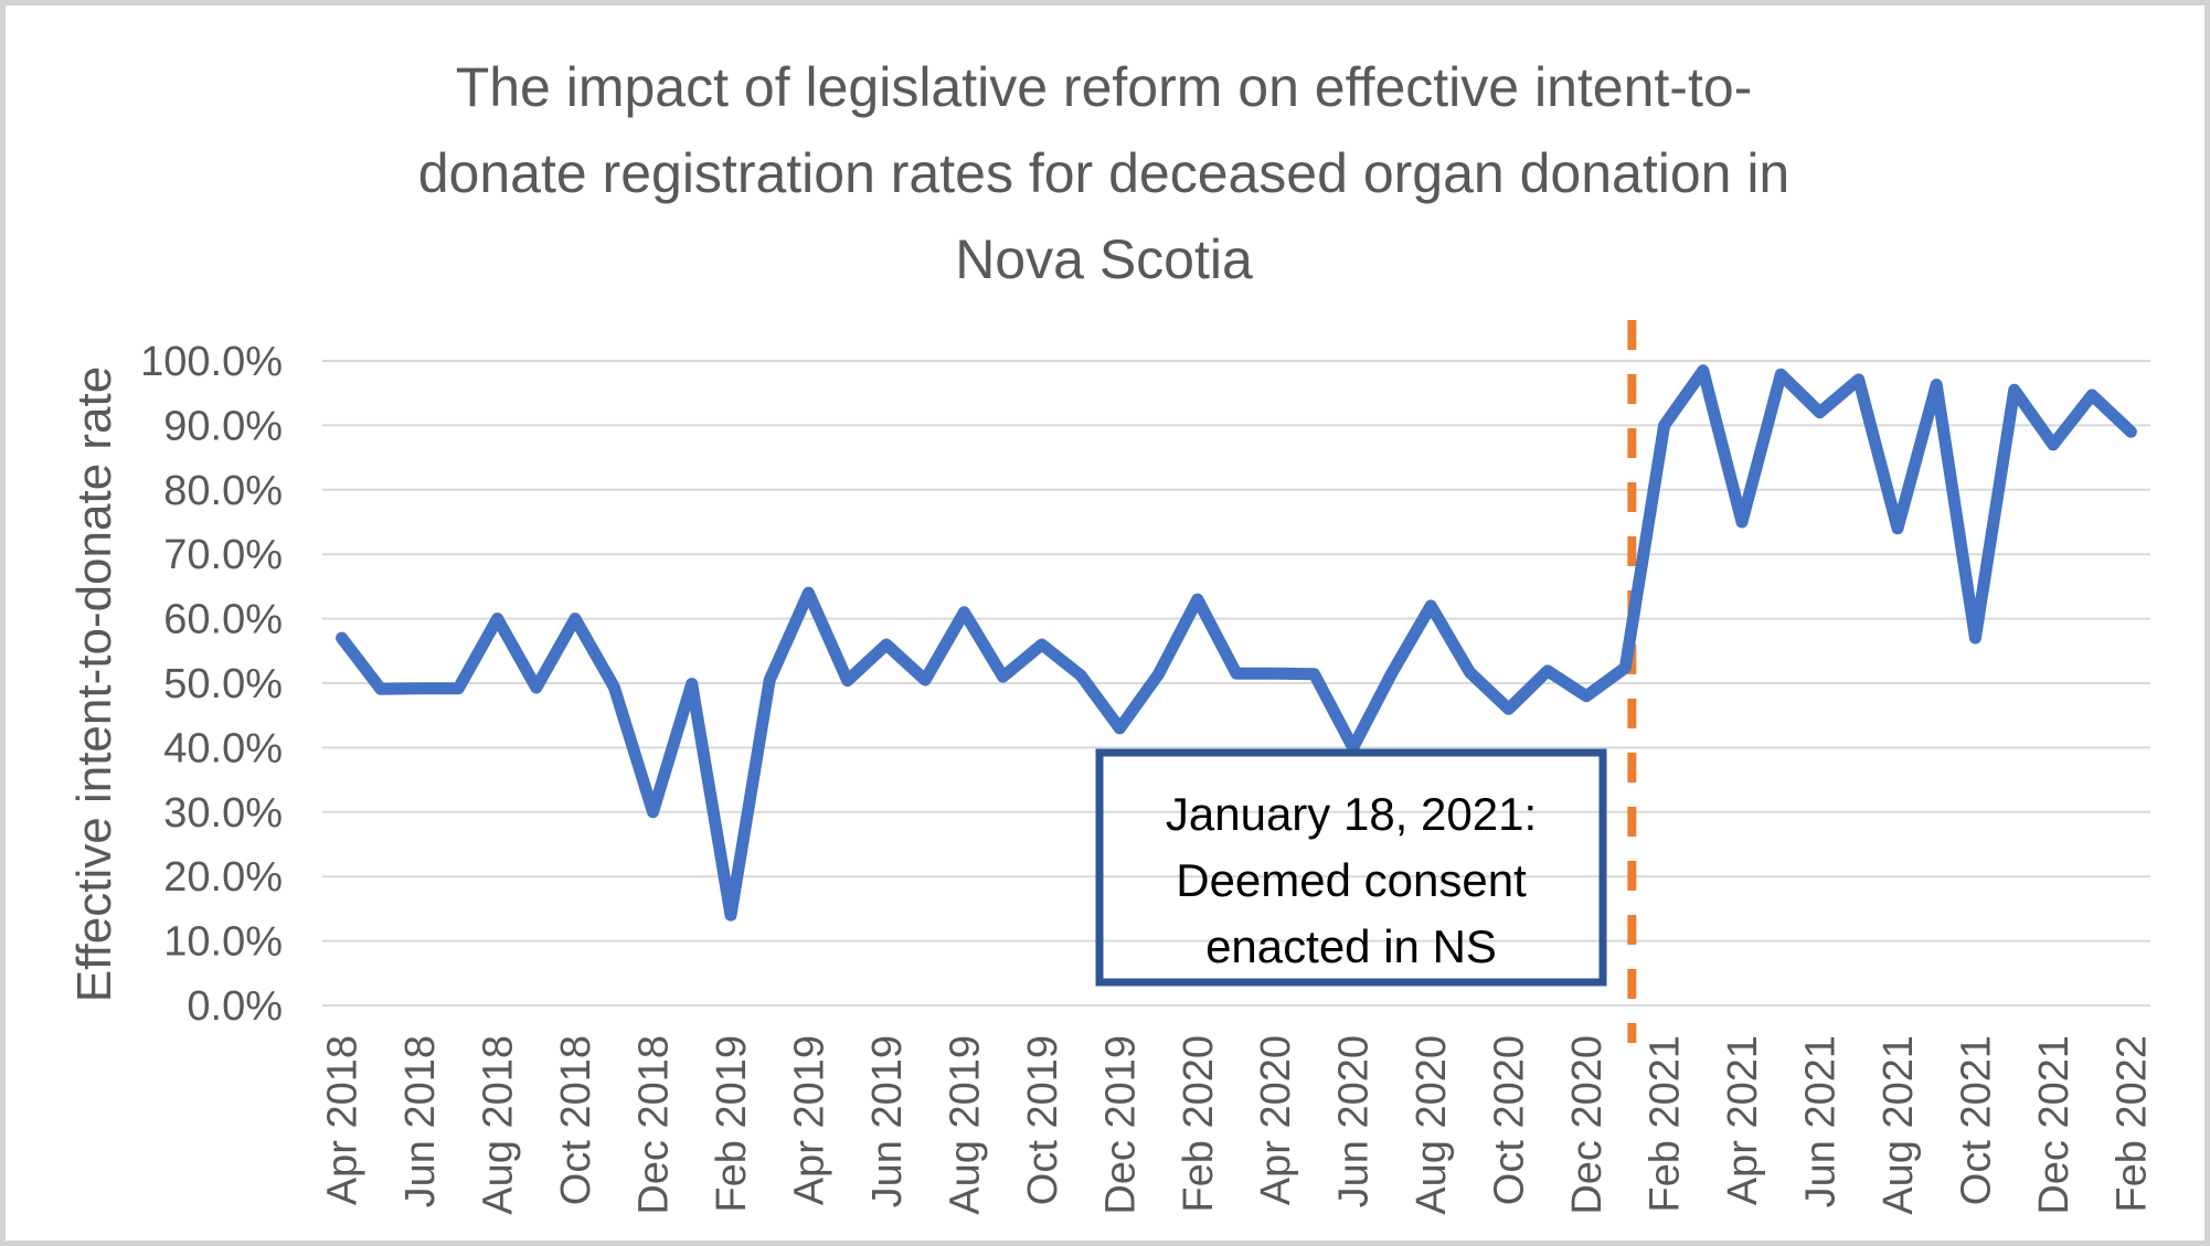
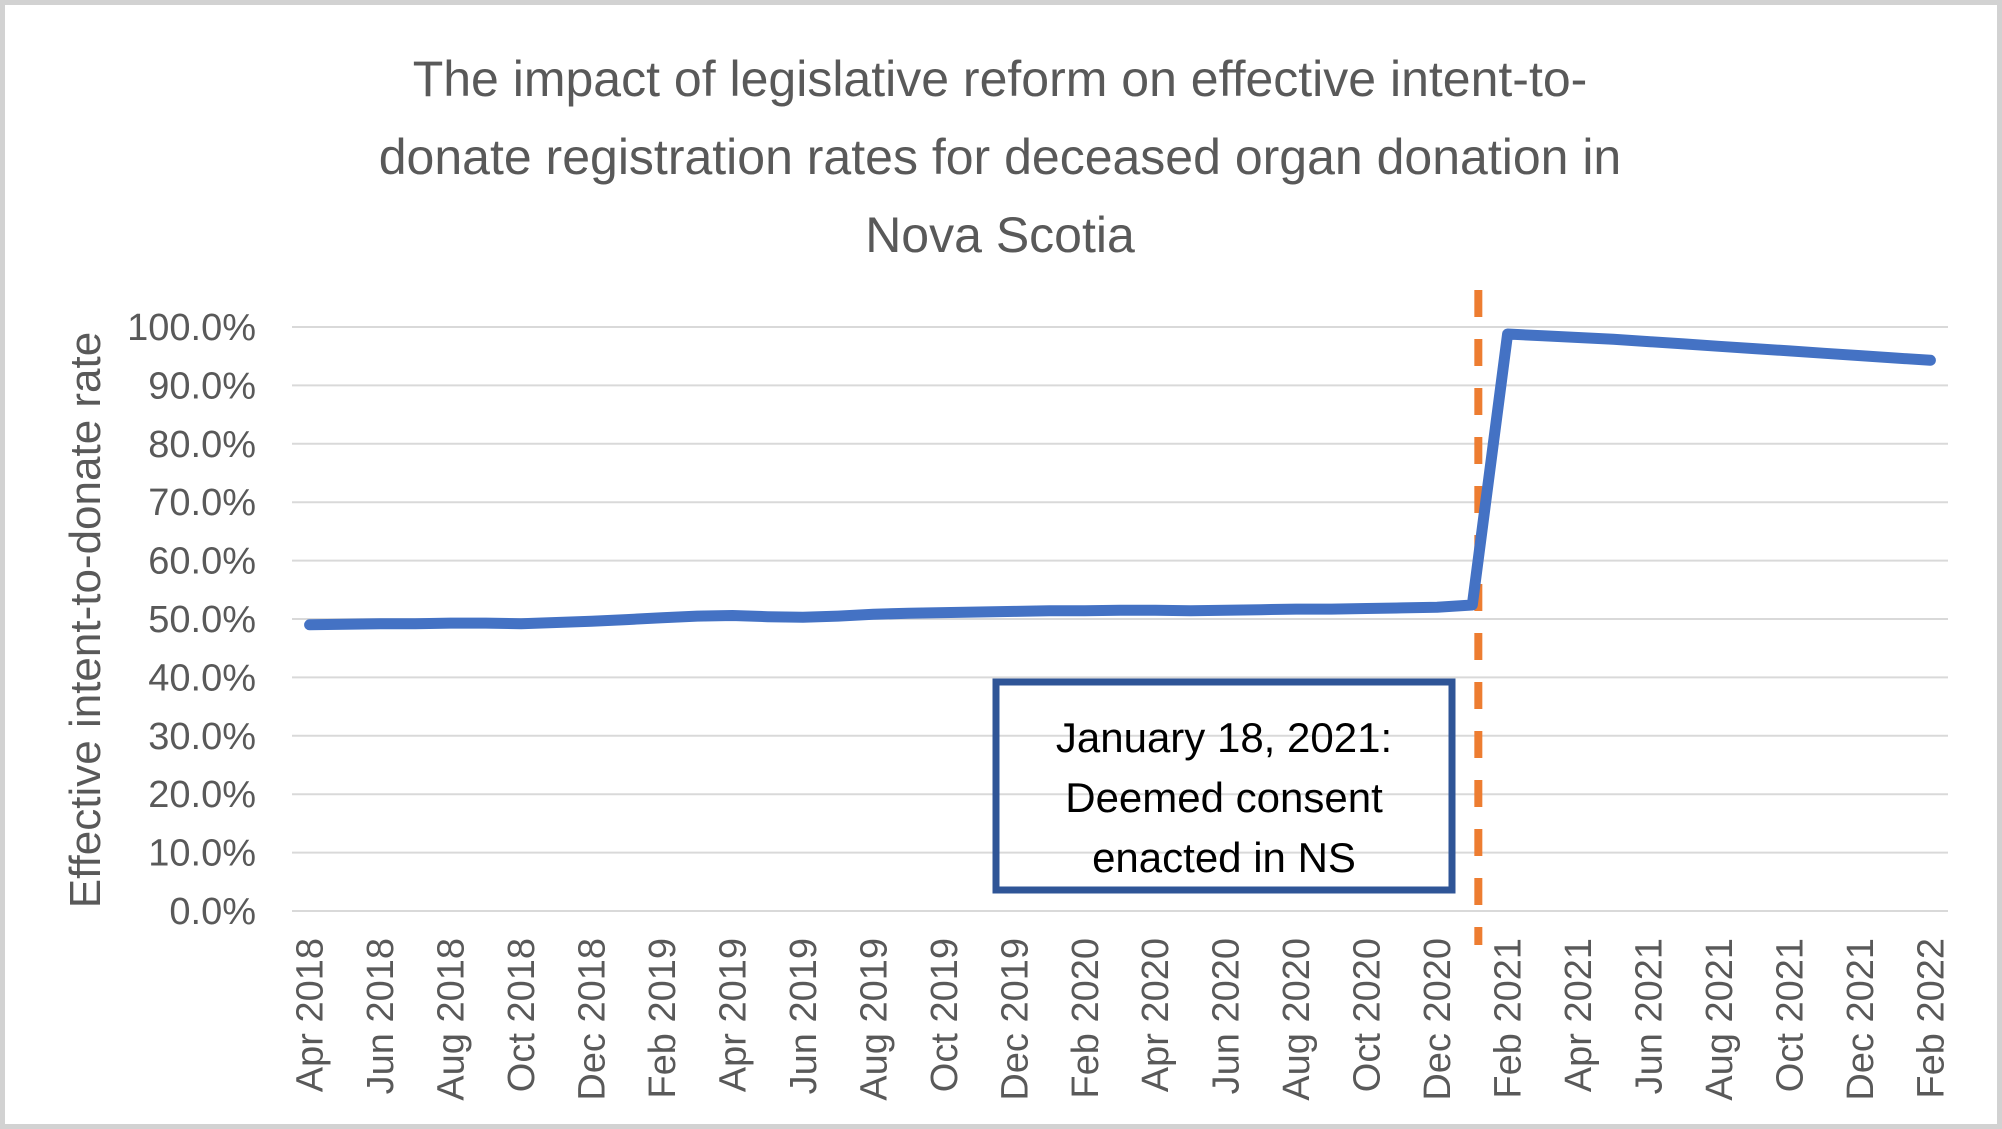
Apr 2018: 57% -> 49%
Aug 2018: 60% -> 49%
Oct 2018: 60% -> 49%
Dec 2018: 30% -> 50%
Feb 2019: 14% -> 50%
Apr 2019: 64% -> 51%
Jun 2019: 56% -> 50%
Aug 2019: 61% -> 51%
Oct 2019: 56% -> 51%
Dec 2019: 43% -> 51%
Feb 2020: 63% -> 51%
Jun 2020: 40% -> 52%
Aug 2020: 62% -> 52%
Oct 2020: 46% -> 52%
Dec 2020: 48% -> 52%
Feb 2021: 90% -> 99%
Apr 2021: 75% -> 98%
Jun 2021: 92% -> 98%
Aug 2021: 74% -> 97%
Oct 2021: 57% -> 96%
Dec 2021: 87% -> 95%
Feb 2022: 89% -> 94%
